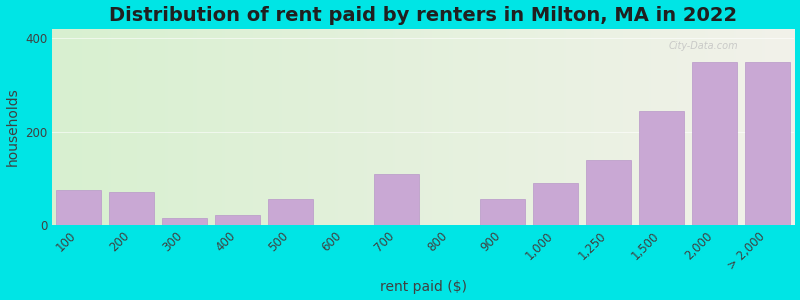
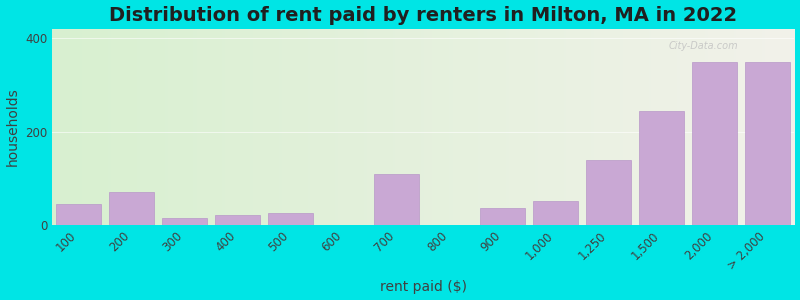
100: 75 -> 45
500: 55 -> 25
900: 55 -> 35
1,000: 90 -> 50
